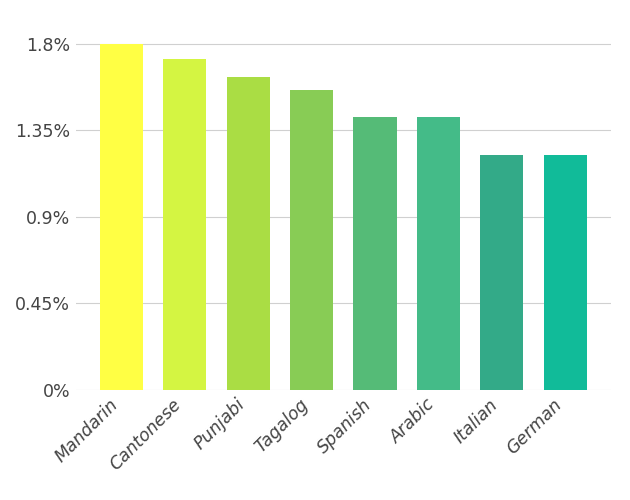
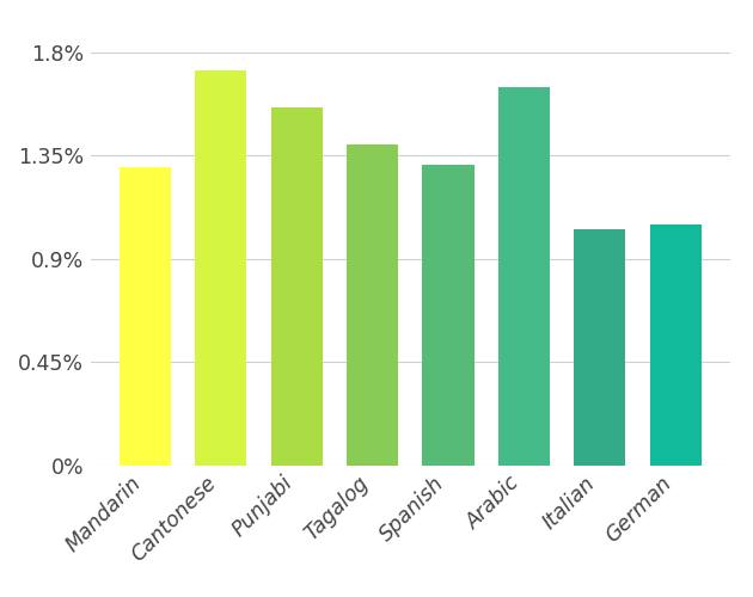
Mandarin: 1.80% -> 1.30%
Punjabi: 1.63% -> 1.56%
Tagalog: 1.56% -> 1.40%
Spanish: 1.42% -> 1.31%
Arabic: 1.42% -> 1.65%
Italian: 1.22% -> 1.03%
German: 1.22% -> 1.05%
